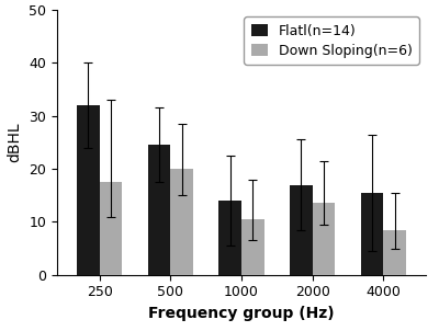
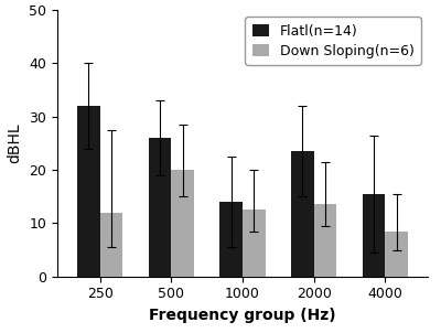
Down Sloping(n=6)/250: 17.5 -> 12.0
Flatl(n=14)/500: 24.5 -> 26.0
Down Sloping(n=6)/1000: 10.5 -> 12.5
Flatl(n=14)/2000: 17.0 -> 23.5
